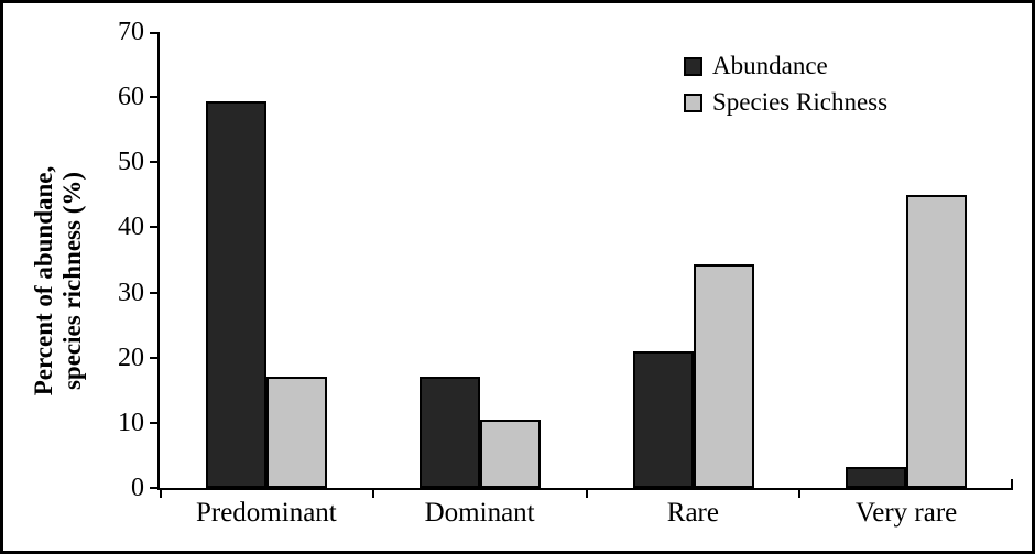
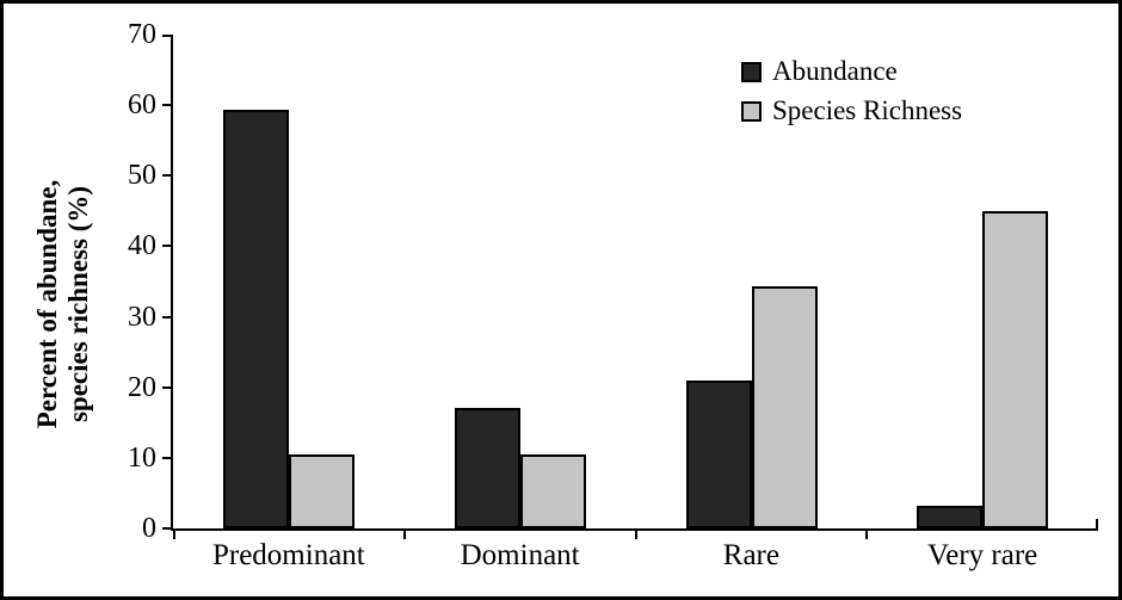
Species Richness/Predominant: 17 -> 10
